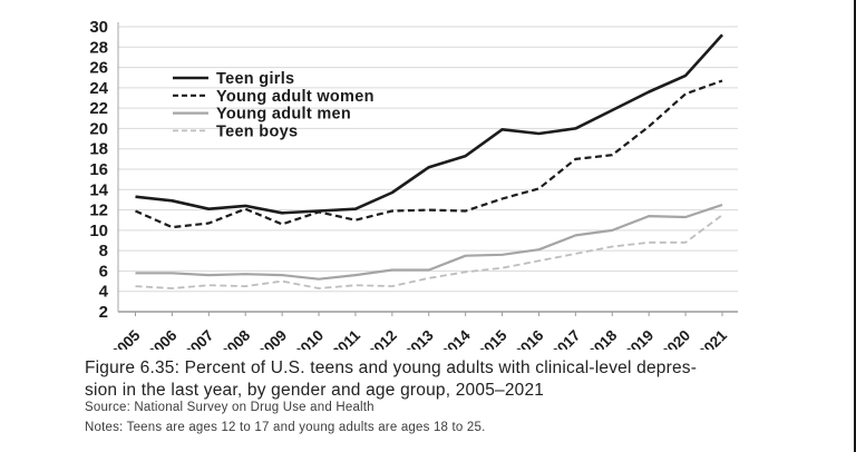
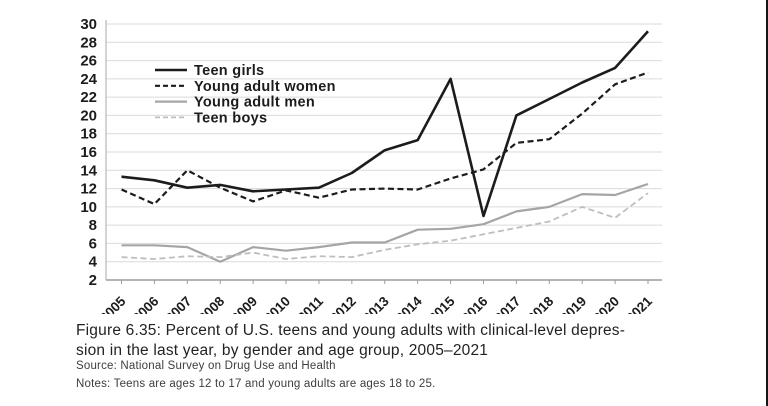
Young adult women/2007: 11 -> 14
Young adult men/2008: 6 -> 4
Teen girls/2015: 20 -> 24
Teen girls/2016: 20 -> 9
Teen boys/2019: 9 -> 10
